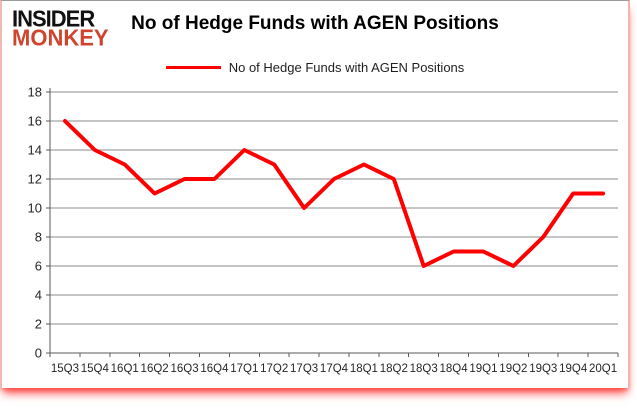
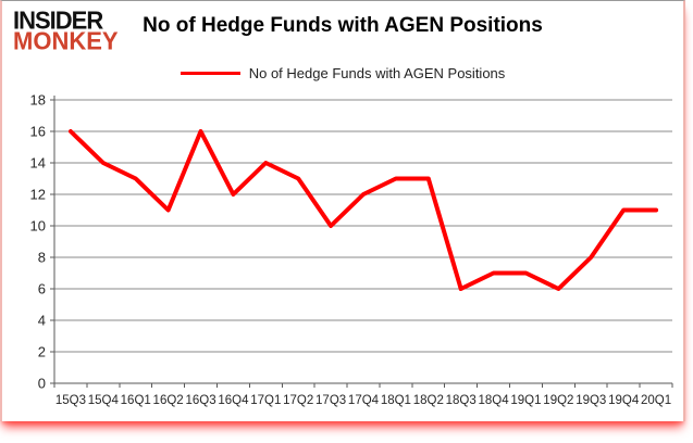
16Q3: 12 -> 16
18Q2: 12 -> 13
